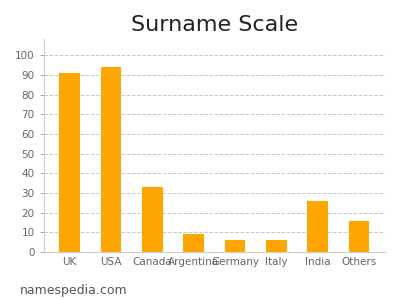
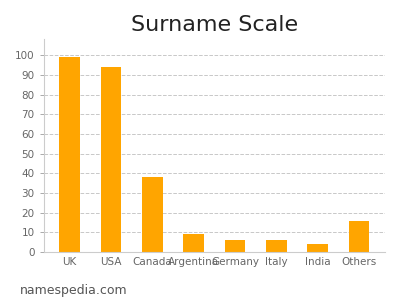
UK: 91 -> 99
Canada: 33 -> 38
India: 26 -> 4
